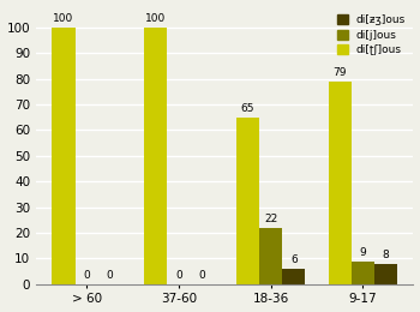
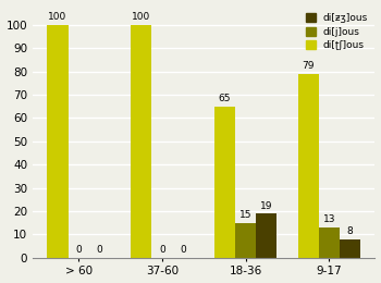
di[j]ous/18-36: 22 -> 15
di[ƶʒ]ous/18-36: 6 -> 19
di[j]ous/9-17: 9 -> 13
